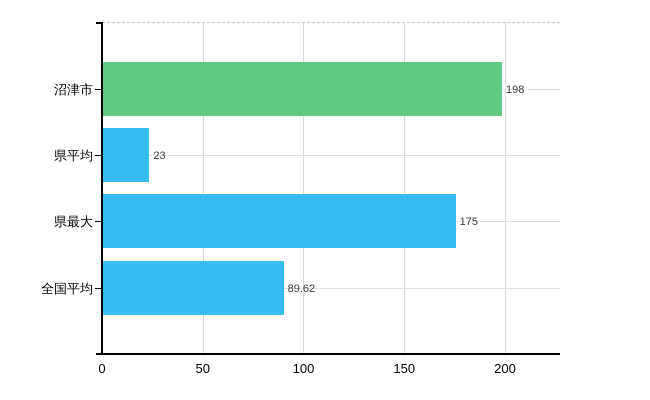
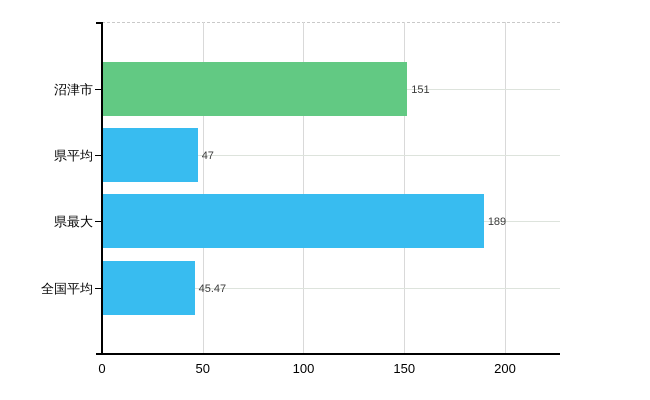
沼津市: 198 -> 151
県平均: 23 -> 47
県最大: 175 -> 189
全国平均: 89.62 -> 45.47
